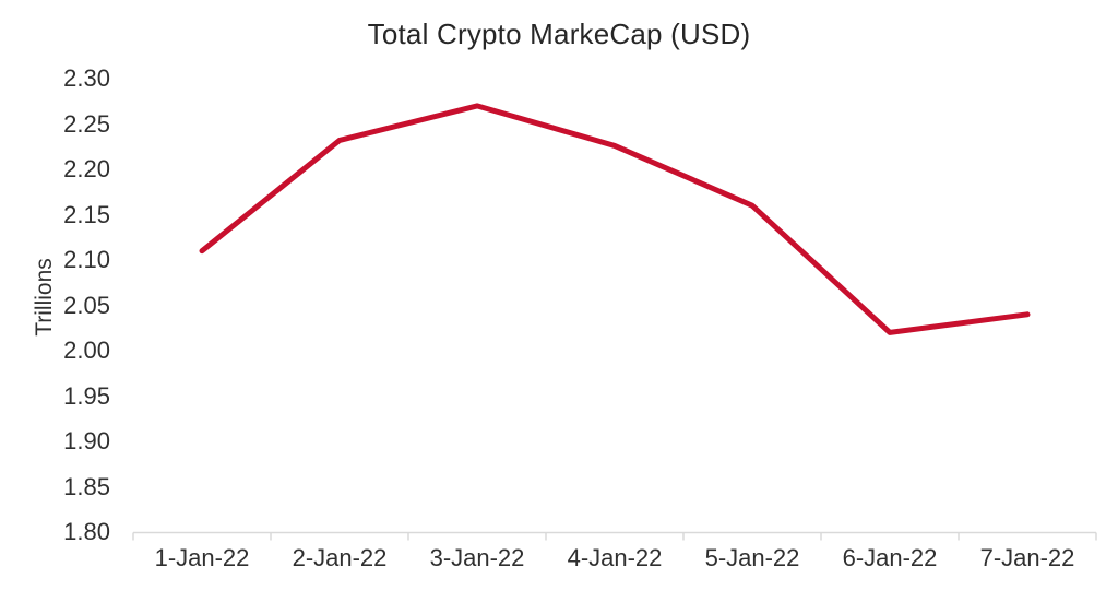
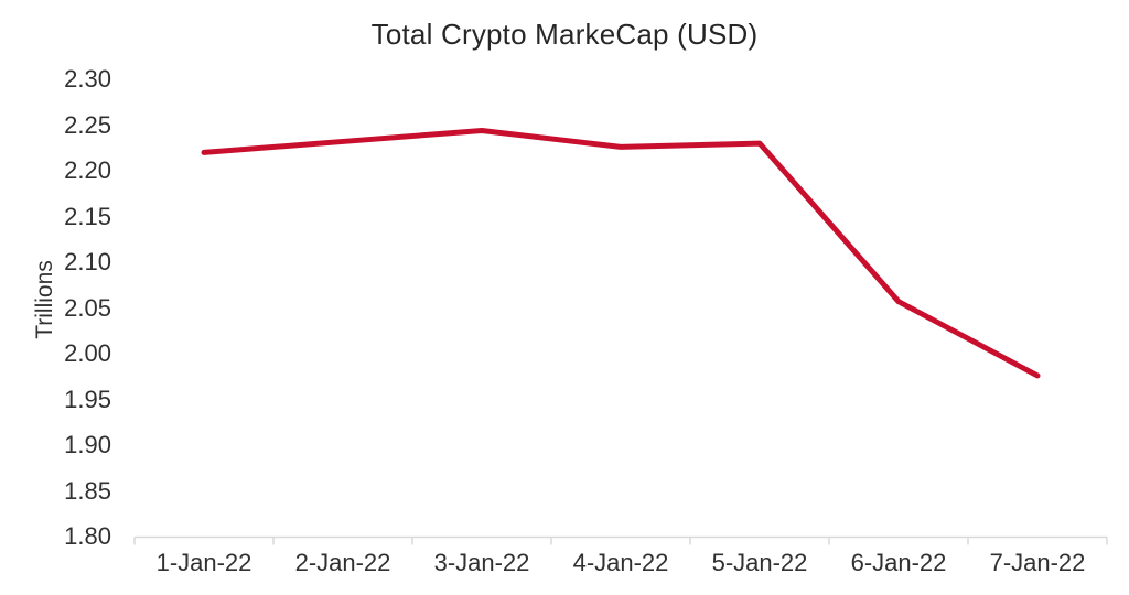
1-Jan-22: 2.11 -> 2.22
3-Jan-22: 2.27 -> 2.24
5-Jan-22: 2.16 -> 2.23
6-Jan-22: 2.02 -> 2.06
7-Jan-22: 2.04 -> 1.98
